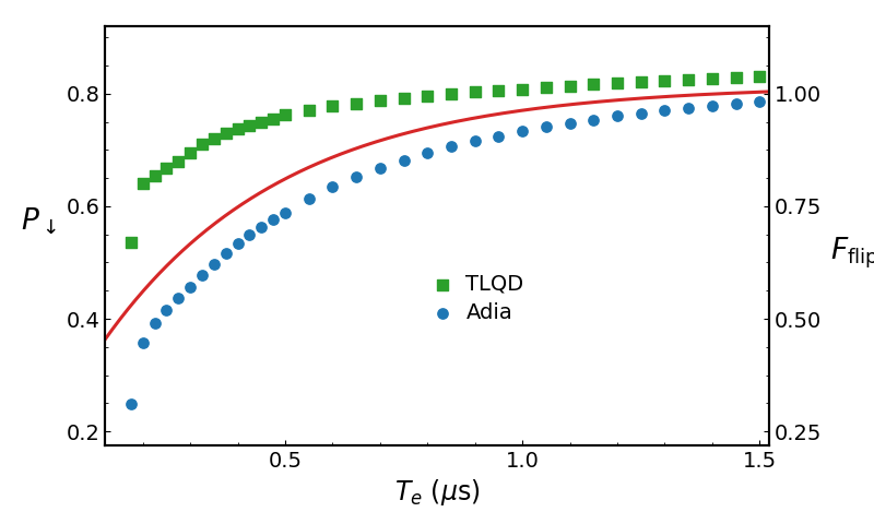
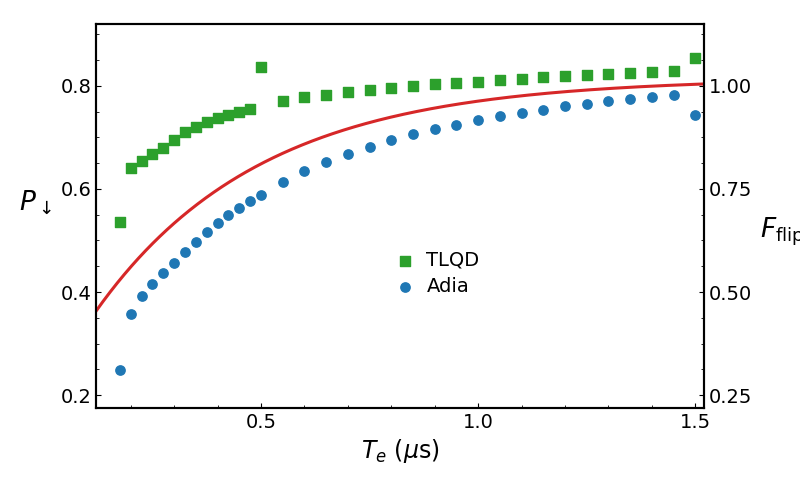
TLQD/0.5: 0.762 -> 0.836
TLQD/1.5: 0.831 -> 0.854
Adia/1.5: 0.787 -> 0.744
